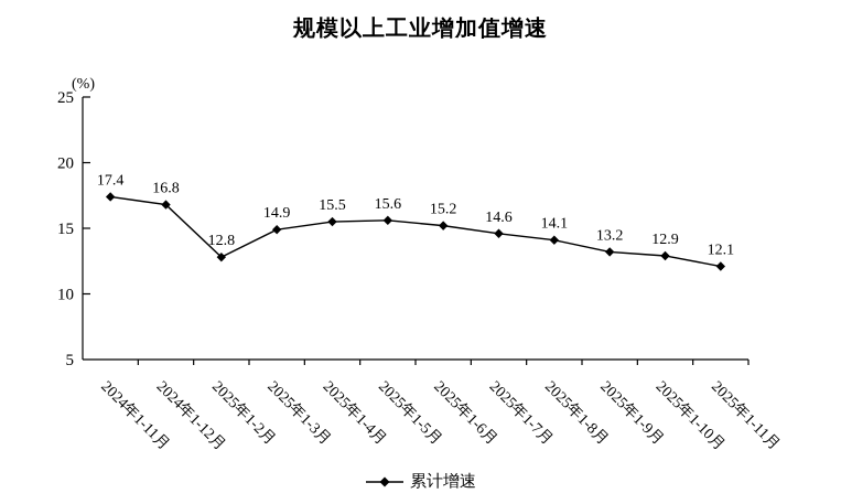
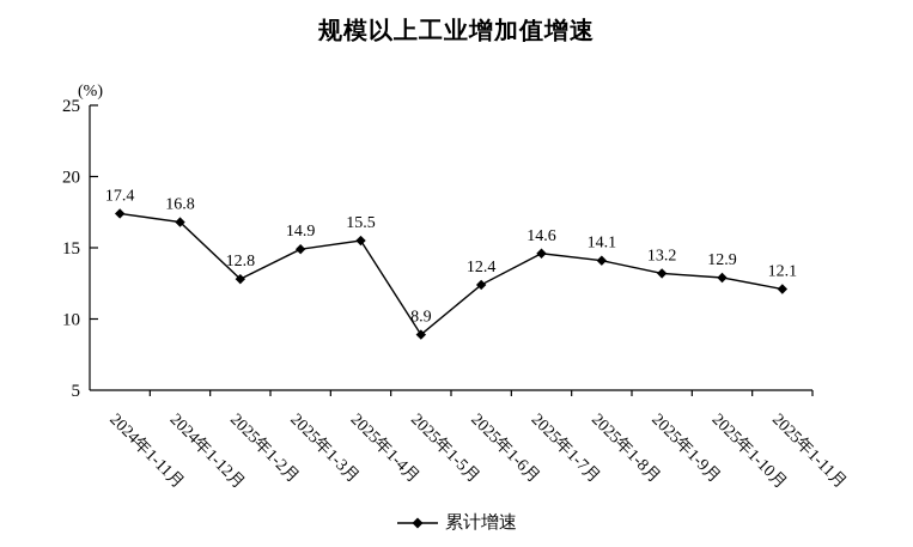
2025年1-5月: 15.6 -> 8.9
2025年1-6月: 15.2 -> 12.4
